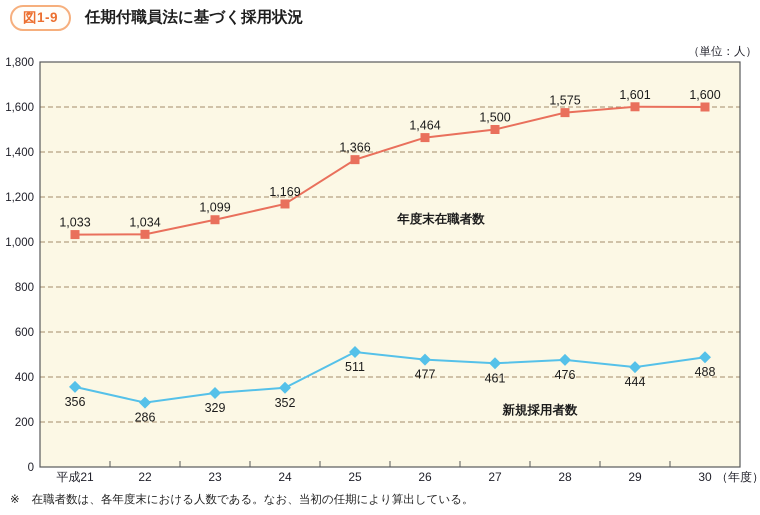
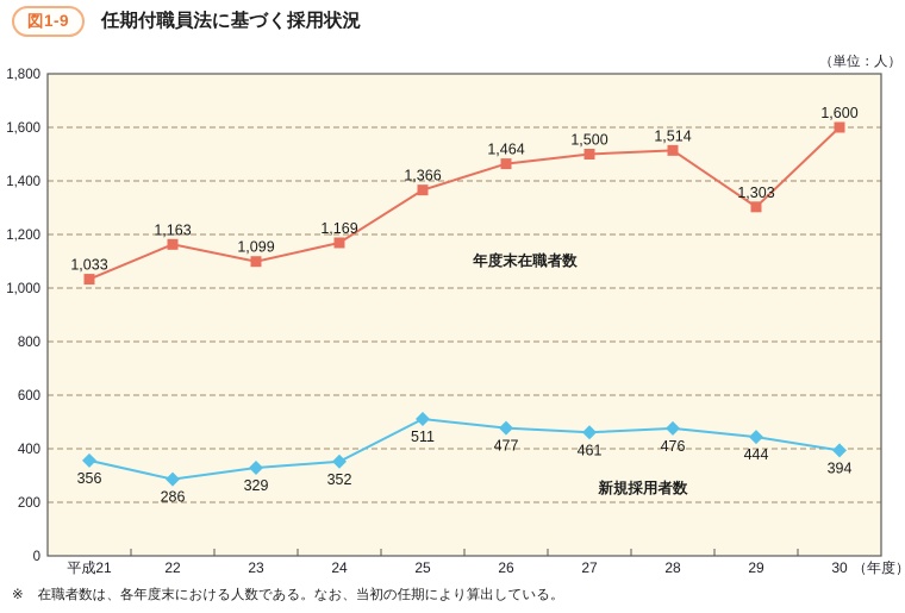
年度末在職者数/22: 1,034 -> 1,163
年度末在職者数/28: 1,575 -> 1,514
年度末在職者数/29: 1,601 -> 1,303
新規採用者数/30: 488 -> 394
